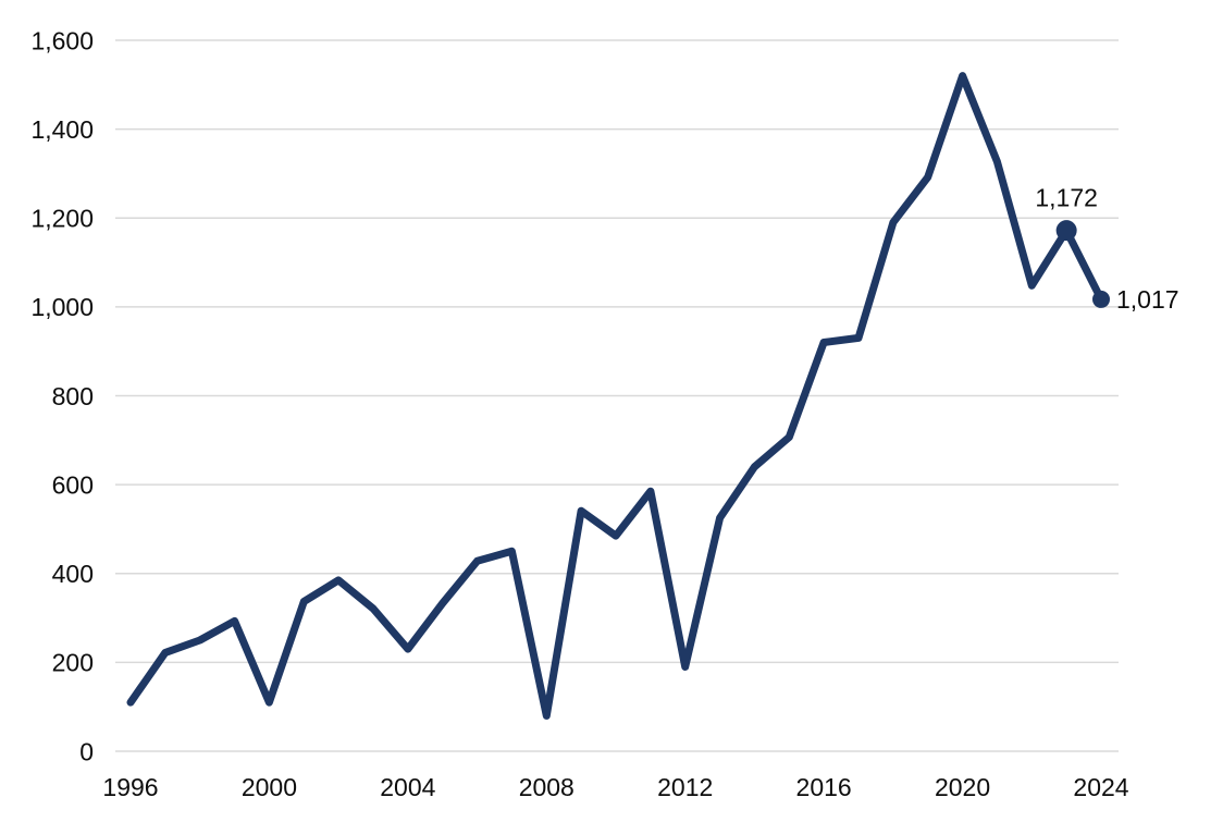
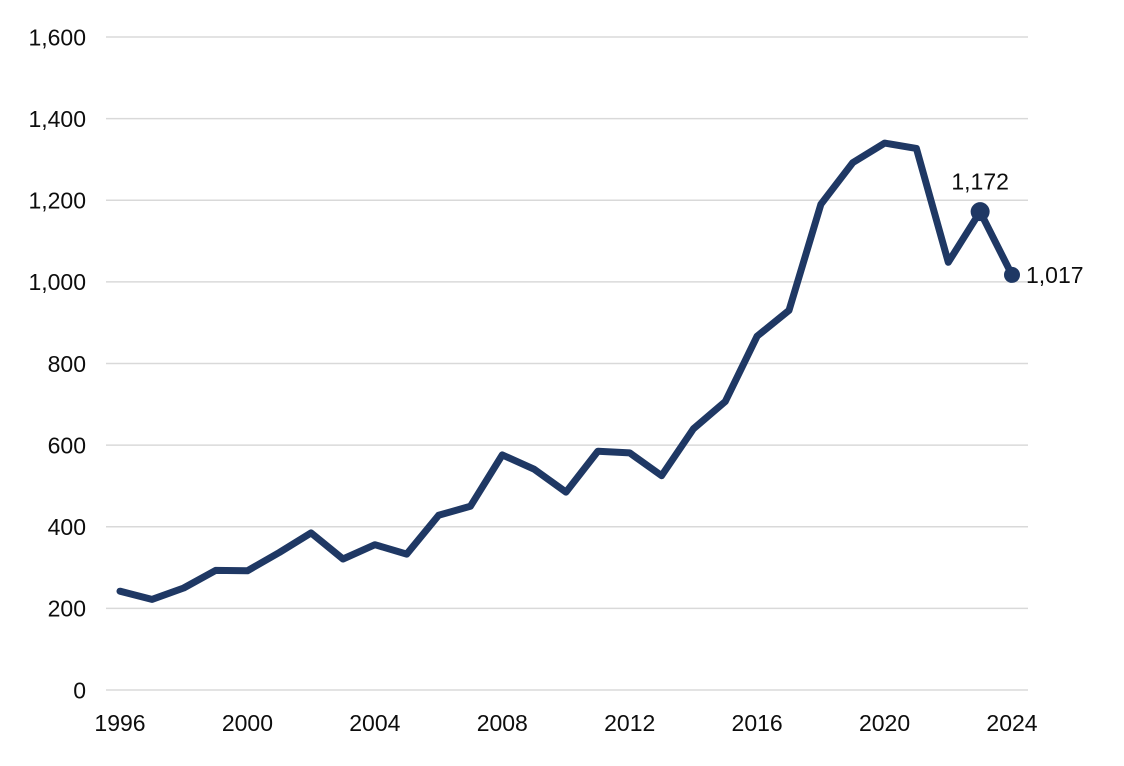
1996: 110 -> 240
2000: 110 -> 290
2004: 230 -> 360
2008: 80 -> 580
2012: 190 -> 580
2016: 920 -> 870
2020: 1520 -> 1340
